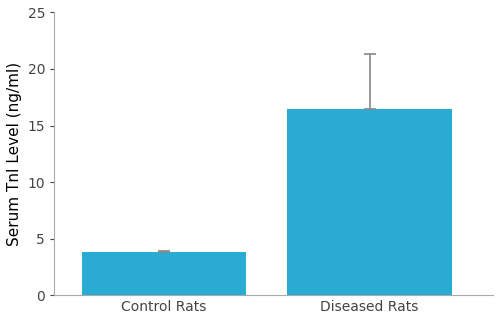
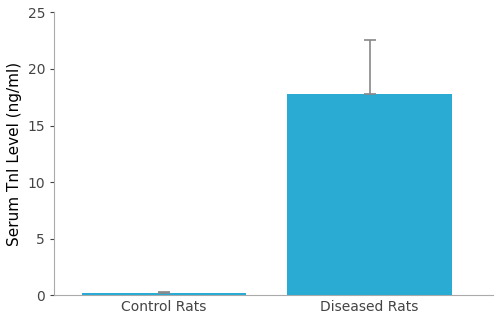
Control Rats: 3.8 -> 0.1
Diseased Rats: 16.5 -> 17.8
